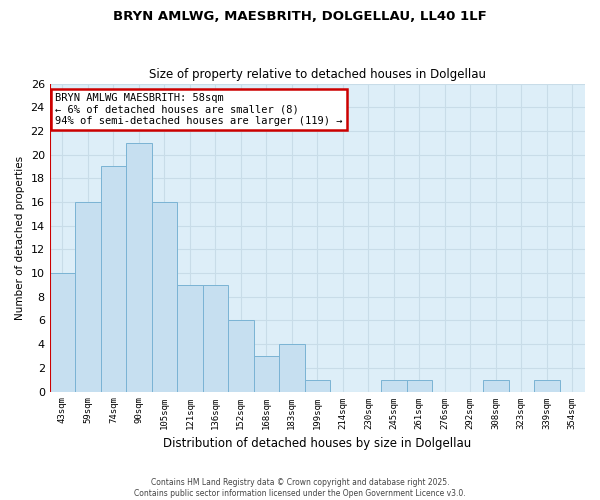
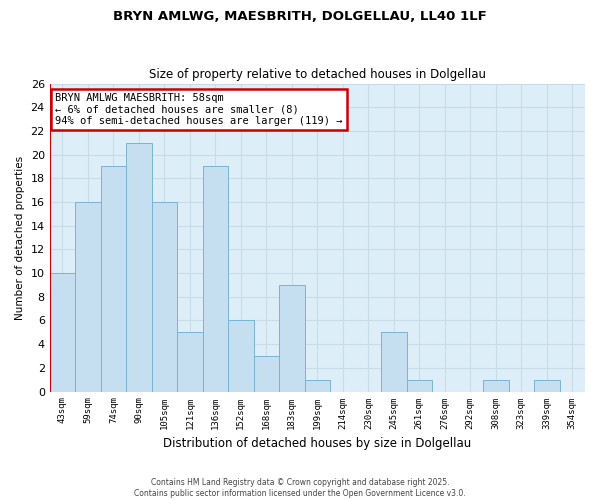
121sqm: 9 -> 5
136sqm: 9 -> 19
183sqm: 4 -> 9
245sqm: 1 -> 5
